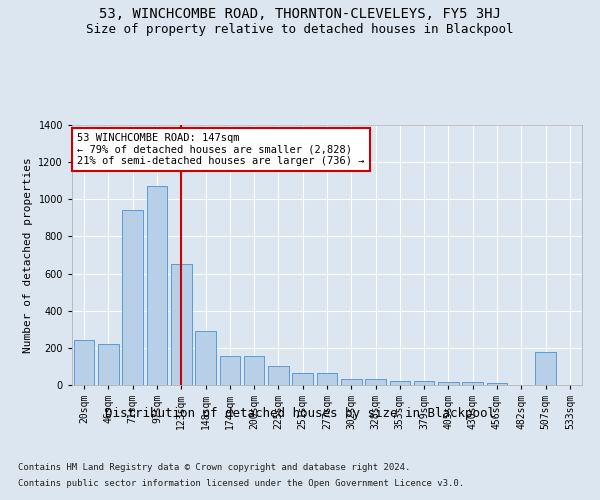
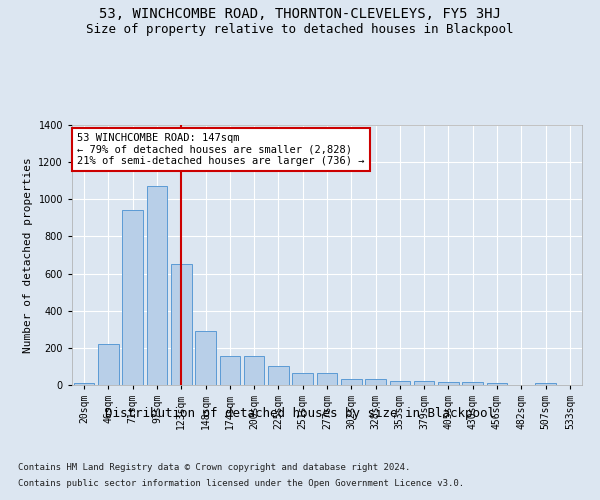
20sqm: 240 -> 10
507sqm: 180 -> 10
